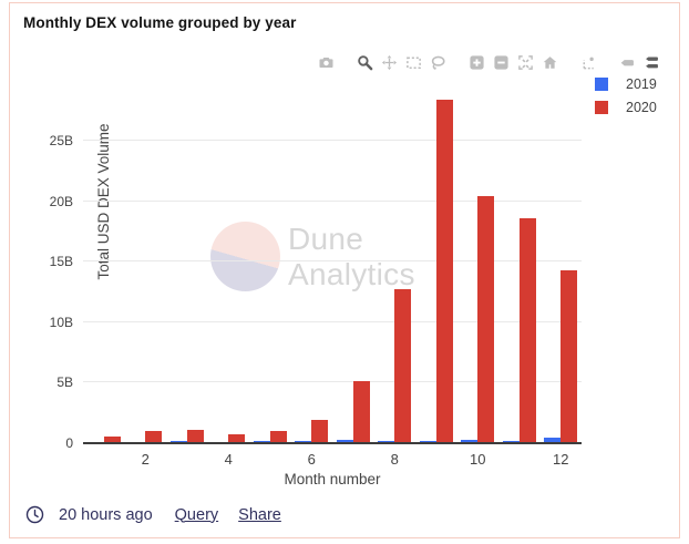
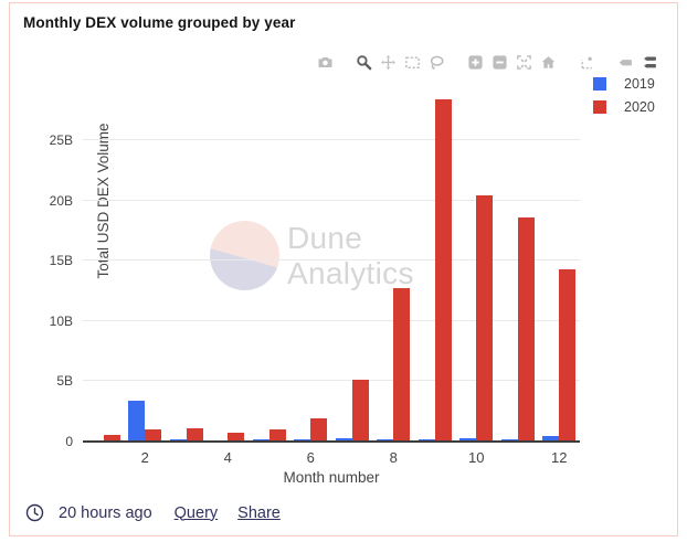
2019/2: 0.1B -> 3.4B
